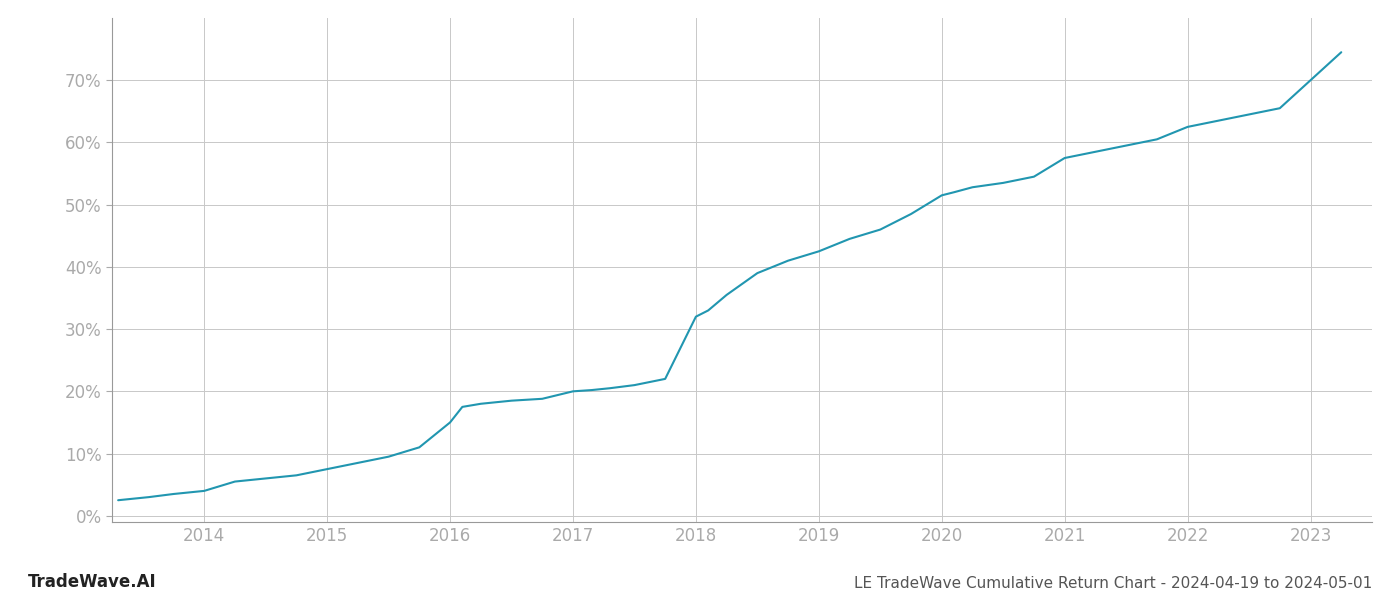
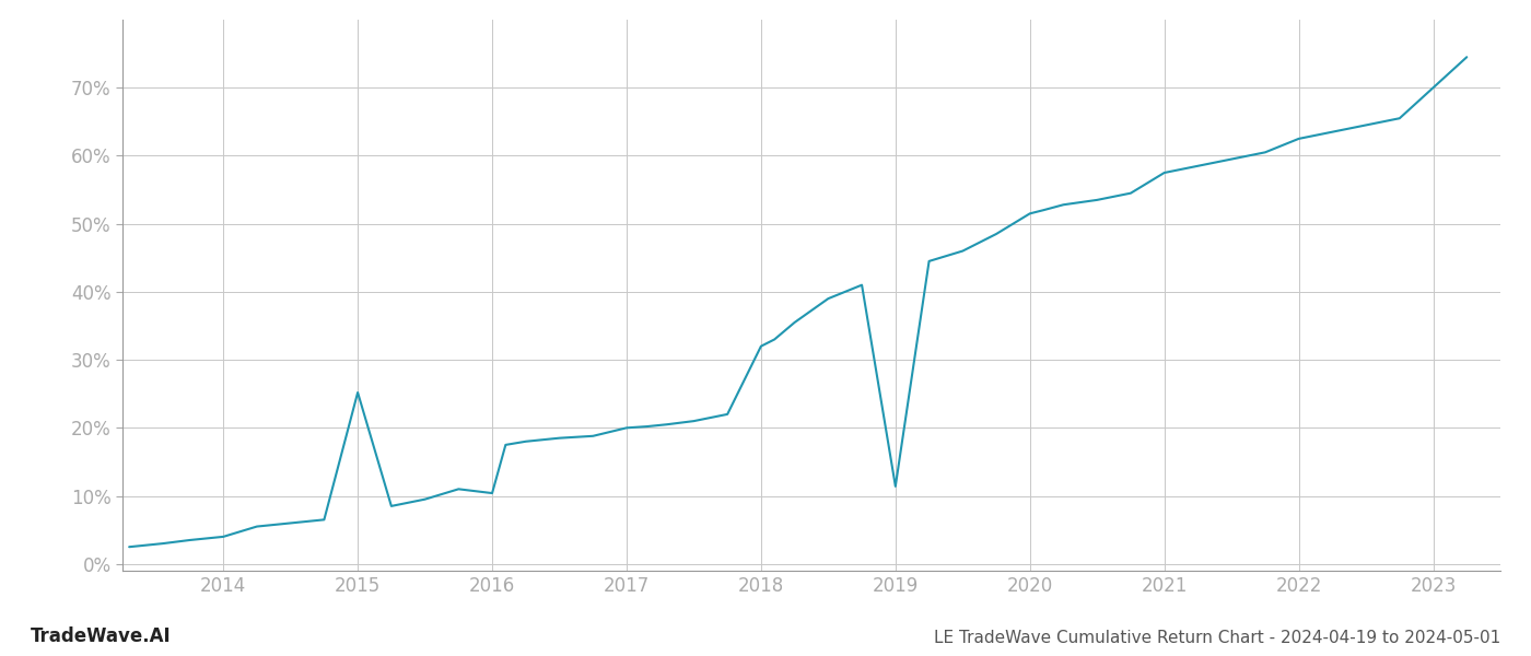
2015: 7.5% -> 25.2%
2016: 15.0% -> 10.4%
2019: 42.5% -> 11.4%
